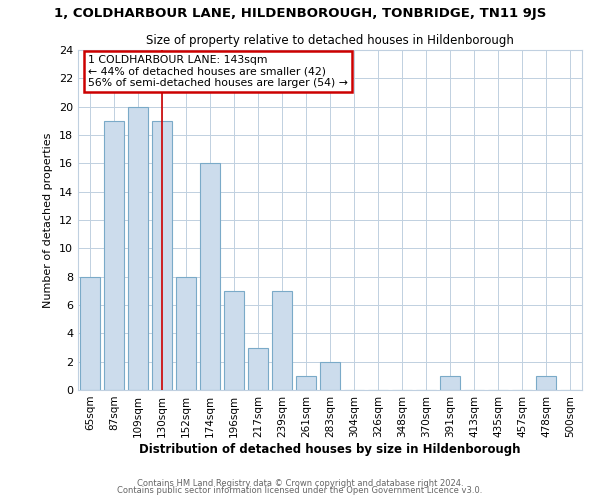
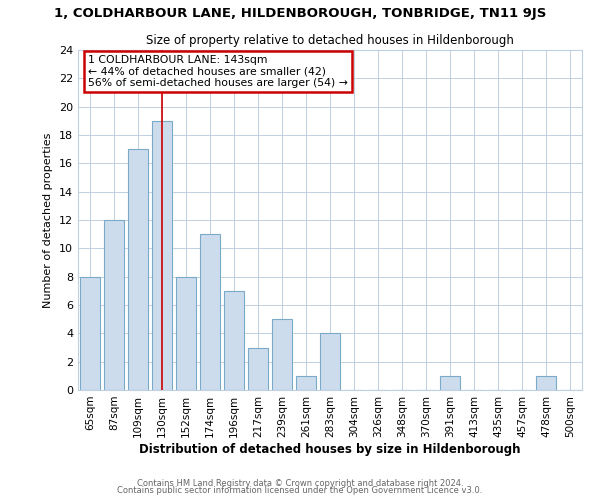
87sqm: 19 -> 12
109sqm: 20 -> 17
174sqm: 16 -> 11
239sqm: 7 -> 5
283sqm: 2 -> 4
